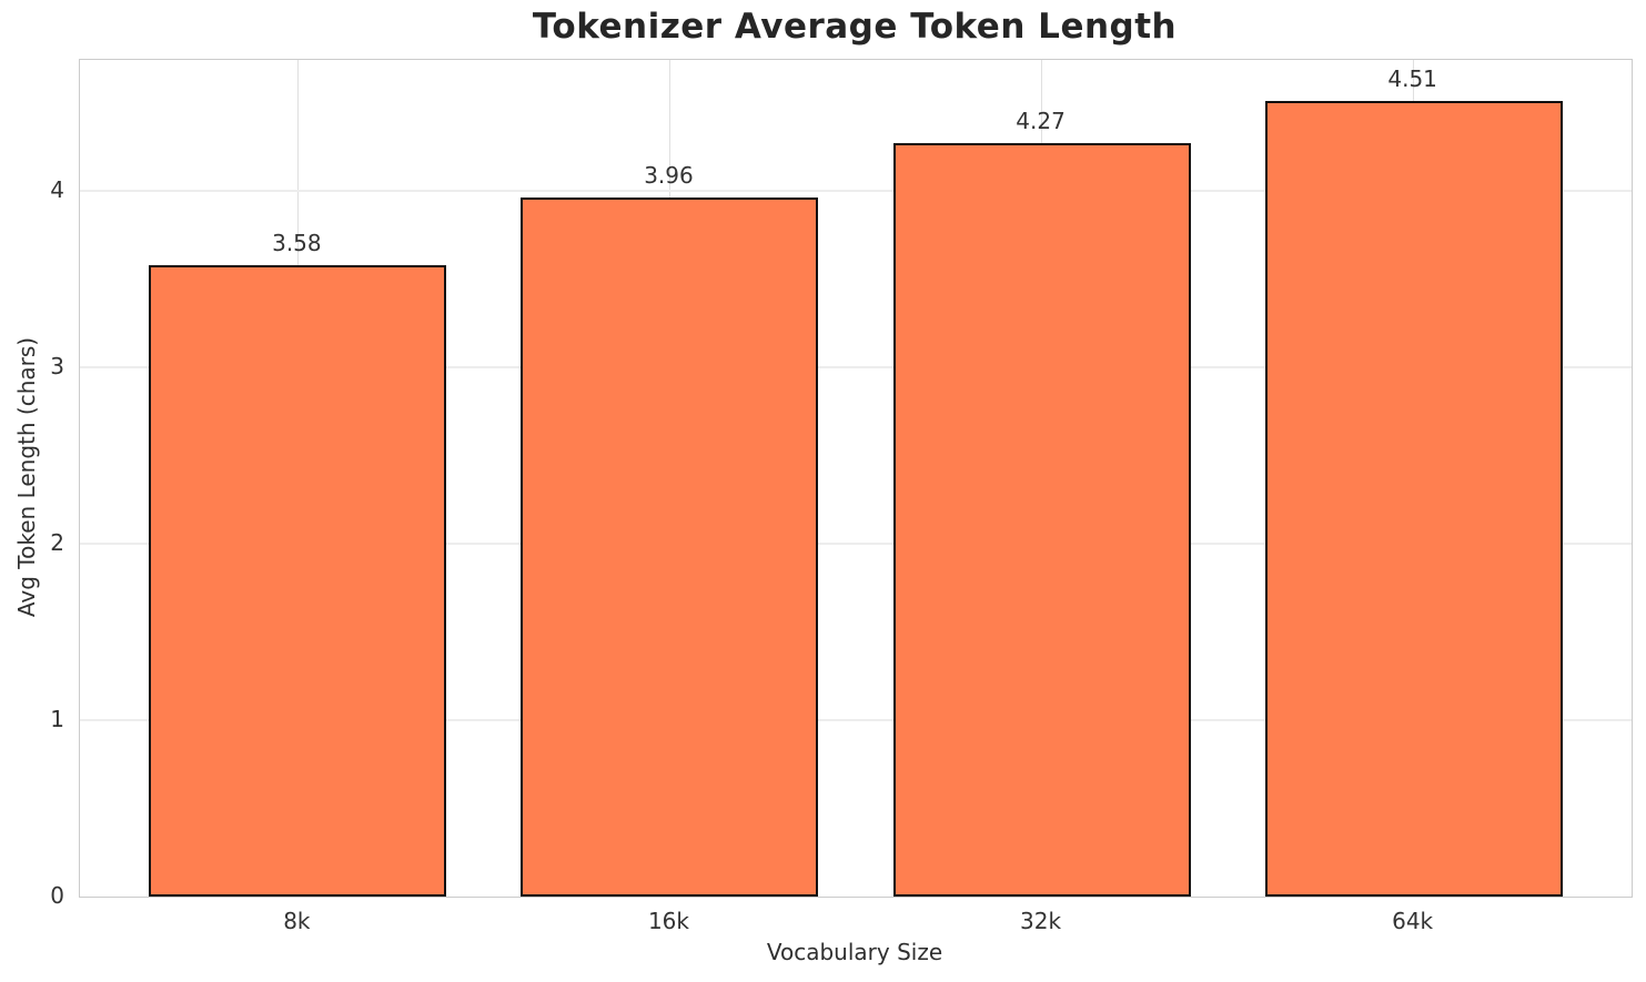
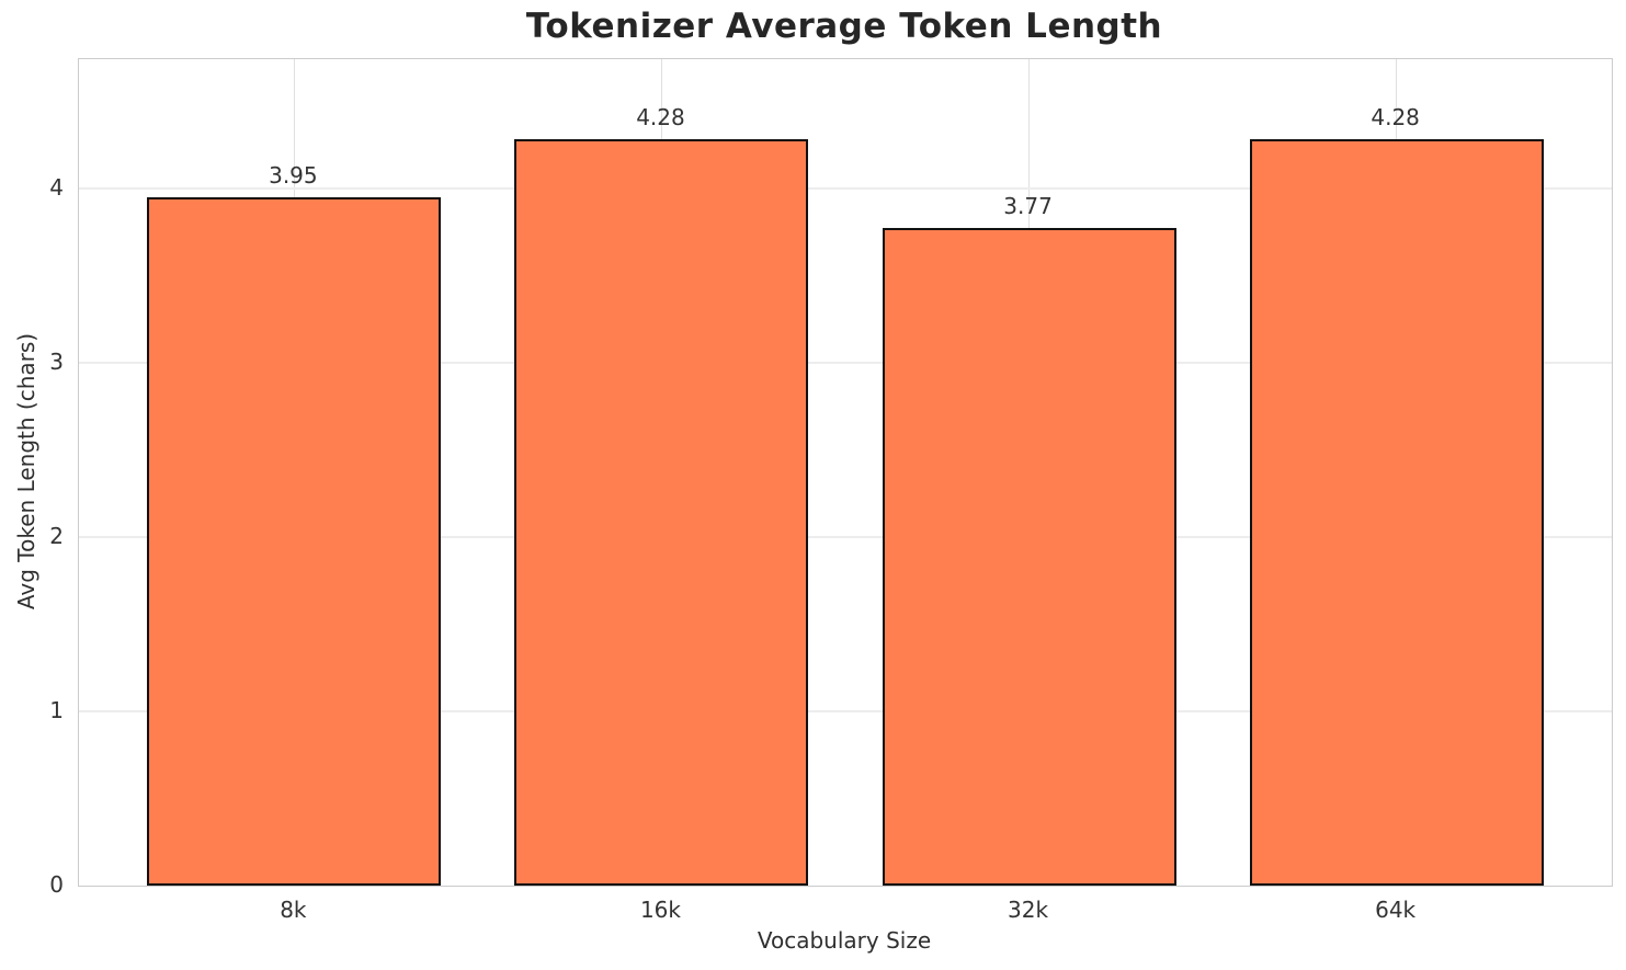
8k: 3.58 -> 3.95
16k: 3.96 -> 4.28
32k: 4.27 -> 3.77
64k: 4.51 -> 4.28
